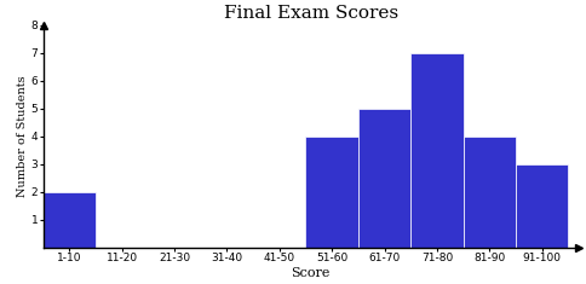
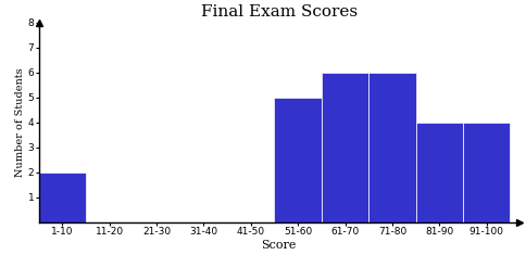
51-60: 4 -> 5
61-70: 5 -> 6
71-80: 7 -> 6
91-100: 3 -> 4
